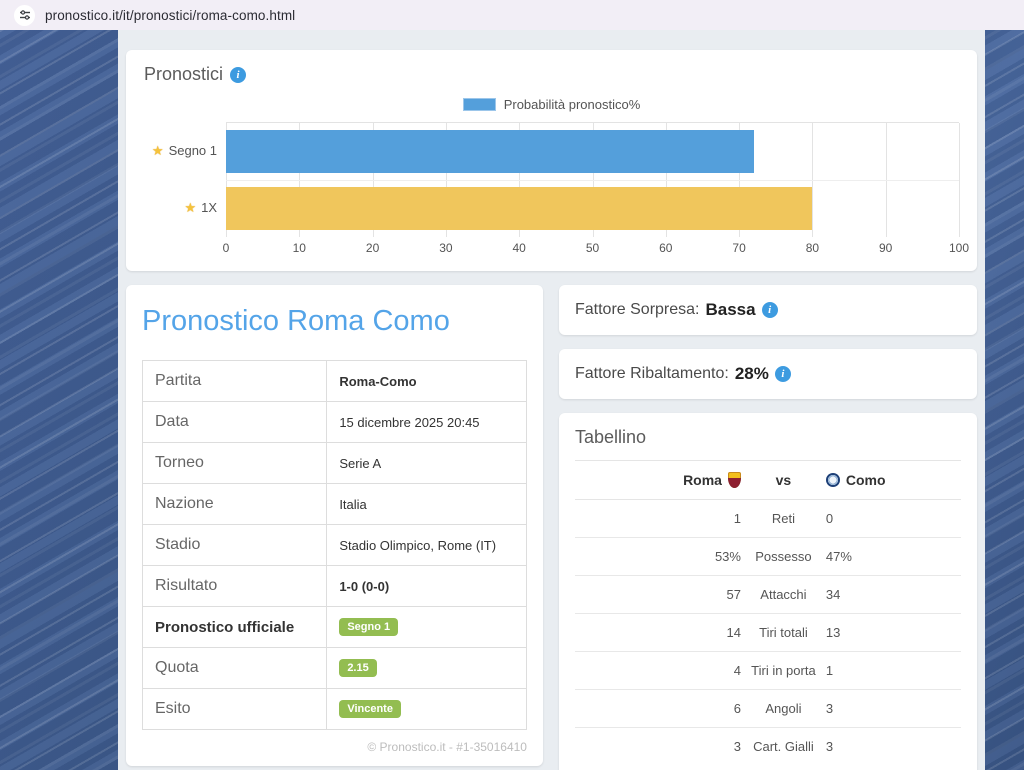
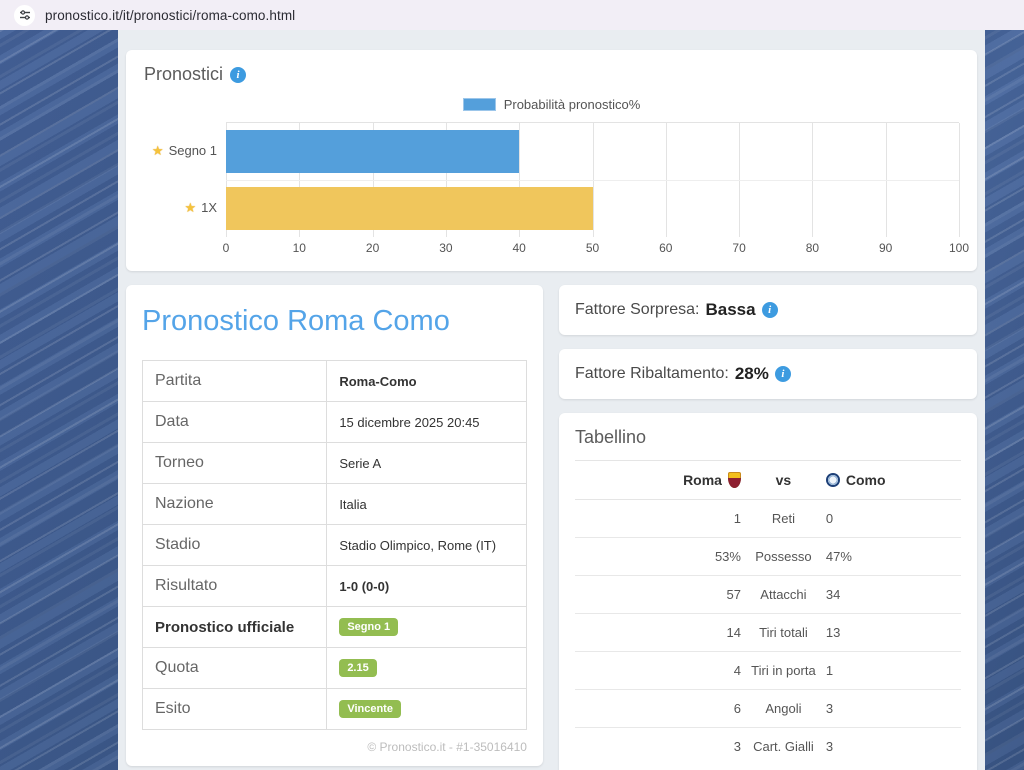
Segno 1: 72 -> 40
1X: 80 -> 50
